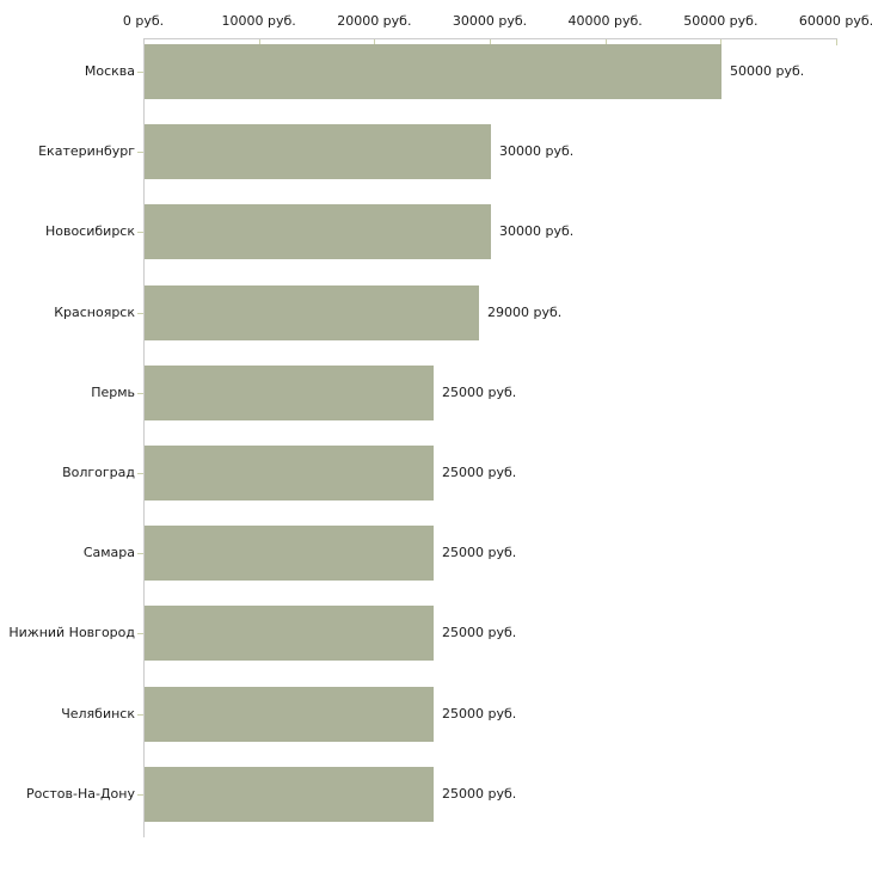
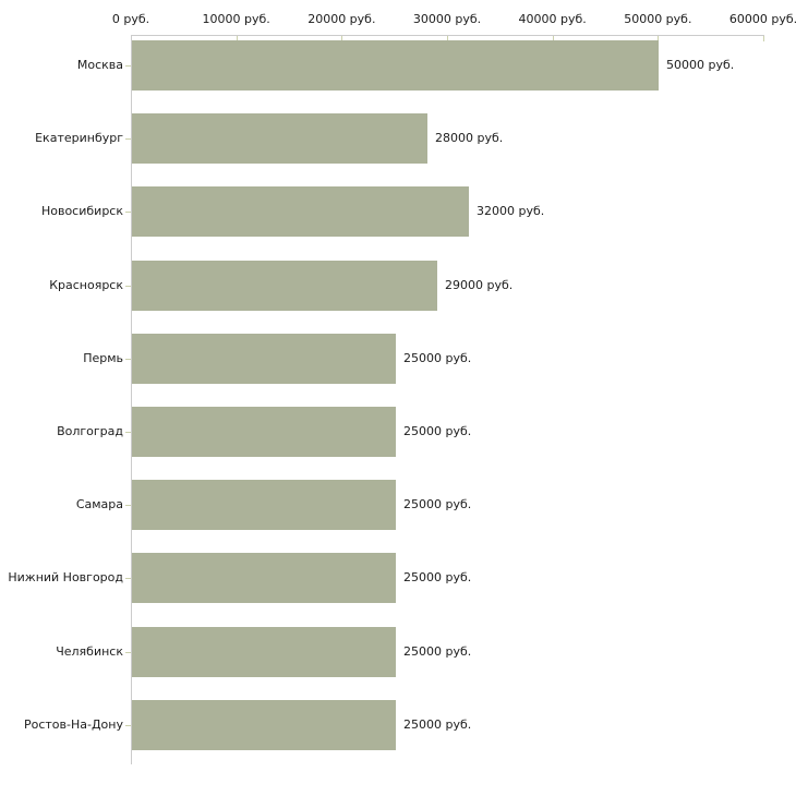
Екатеринбург: 30000 -> 28000
Новосибирск: 30000 -> 32000
